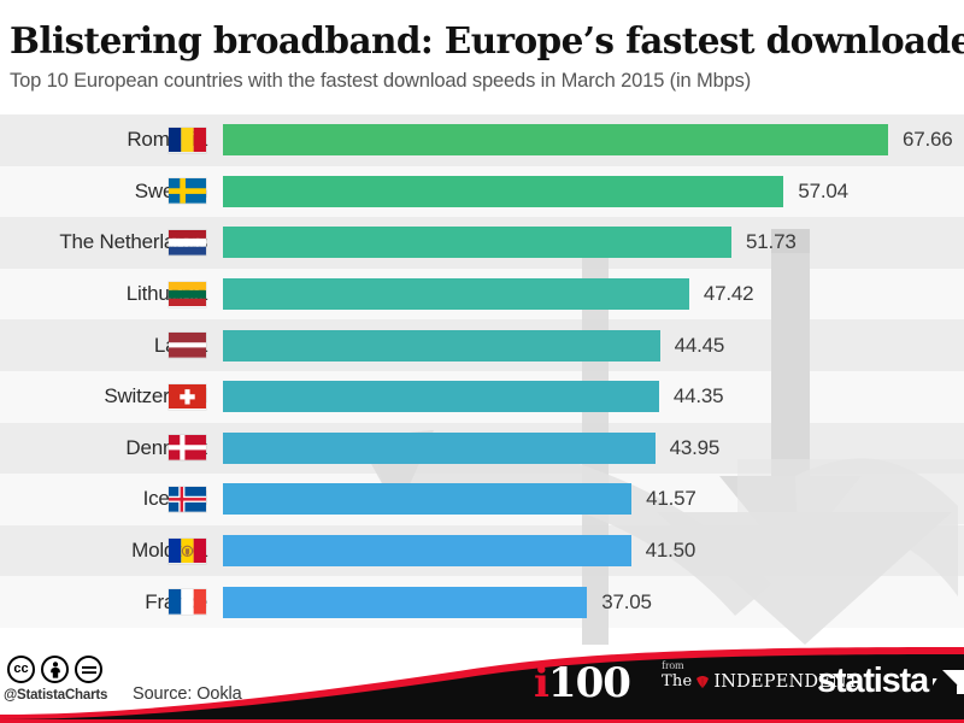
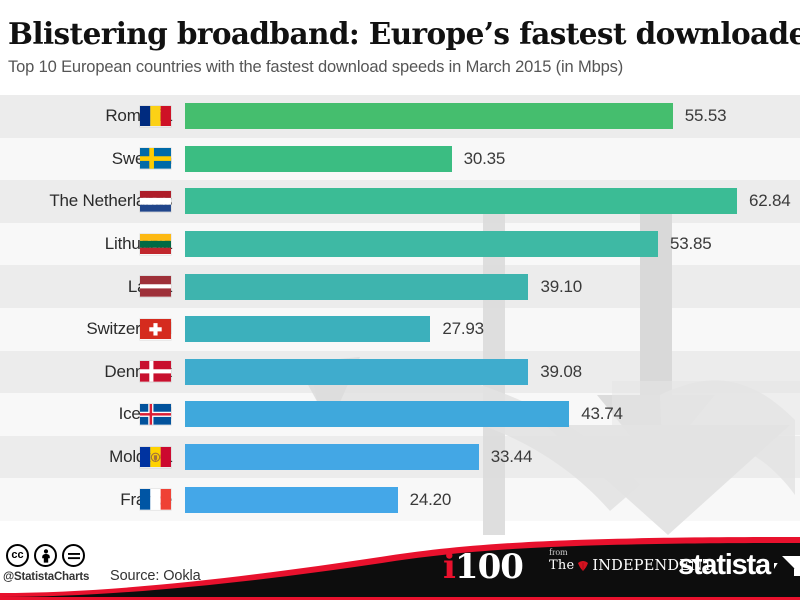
Romania: 67.66 -> 55.53
Sweden: 57.04 -> 30.35
The Netherlands: 51.73 -> 62.84
Lithuania: 47.42 -> 53.85
Latvia: 44.45 -> 39.10
Switzerland: 44.35 -> 27.93
Denmark: 43.95 -> 39.08
Iceland: 41.57 -> 43.74
Moldova: 41.50 -> 33.44
France: 37.05 -> 24.20
